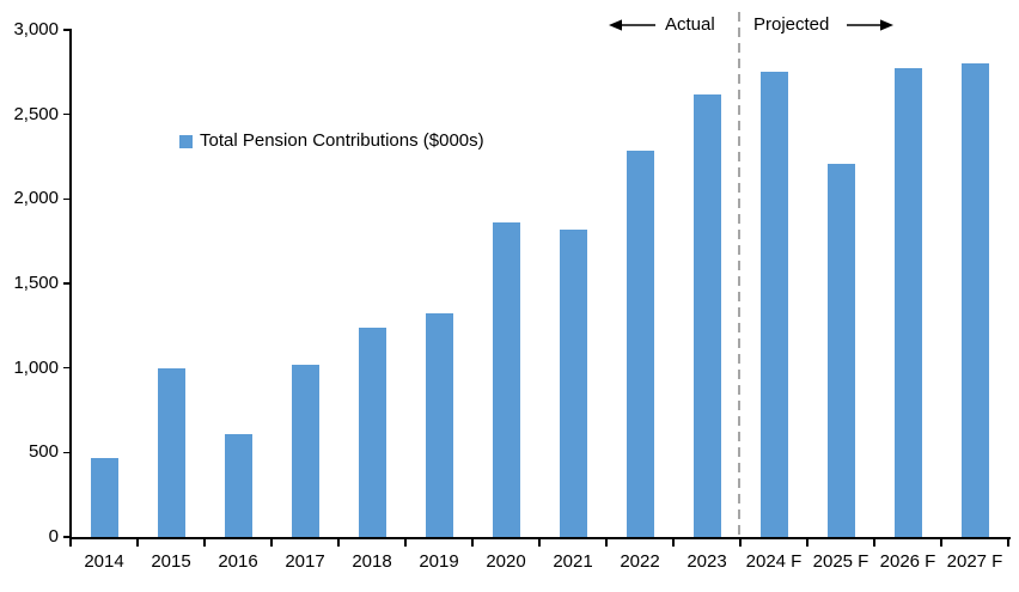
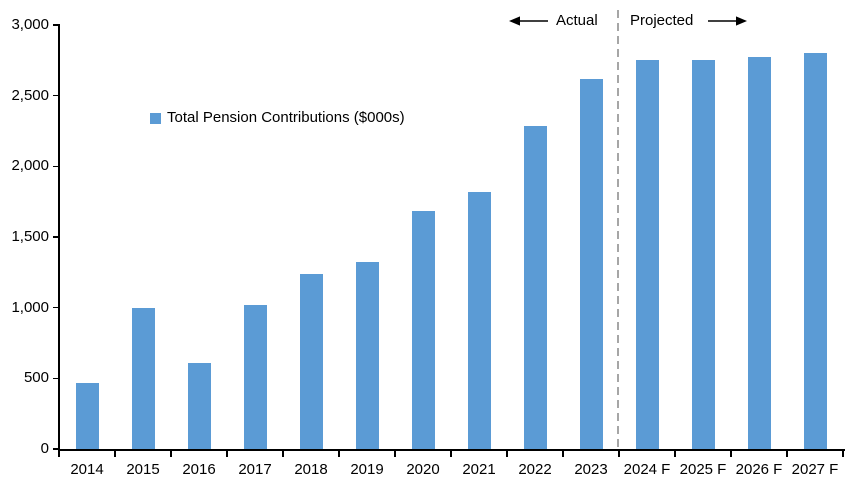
2020: 1860 -> 1680
2025 F: 2210 -> 2750
